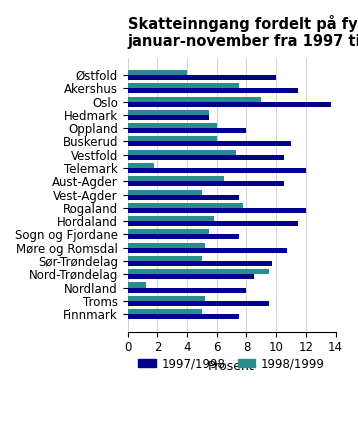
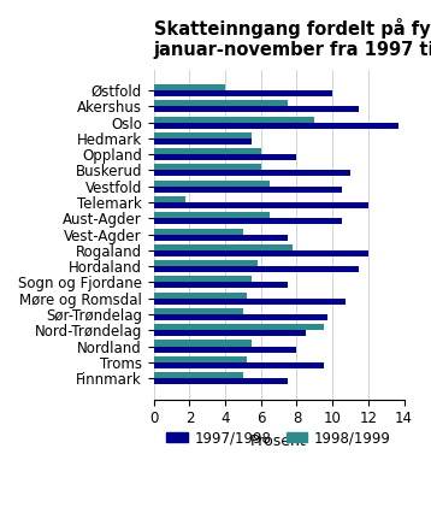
1998/1999/Vestfold: 7.3 -> 6.5
1998/1999/Nordland: 1.2 -> 5.5
